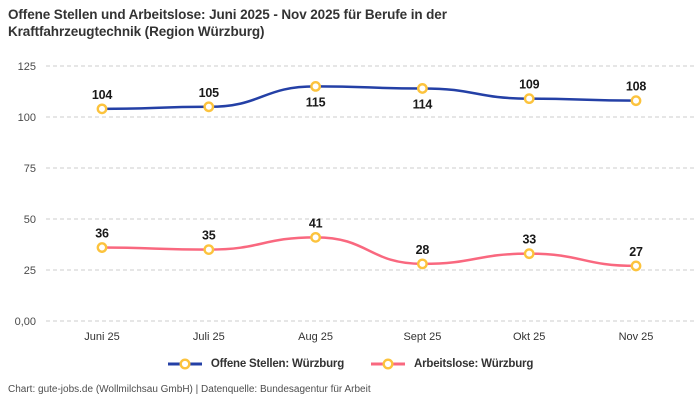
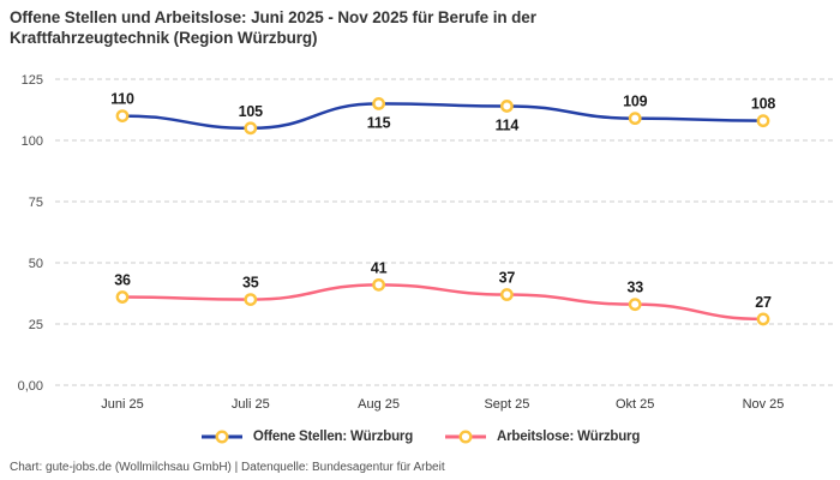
Offene Stellen: Würzburg/Juni 25: 104 -> 110
Arbeitslose: Würzburg/Sept 25: 28 -> 37
